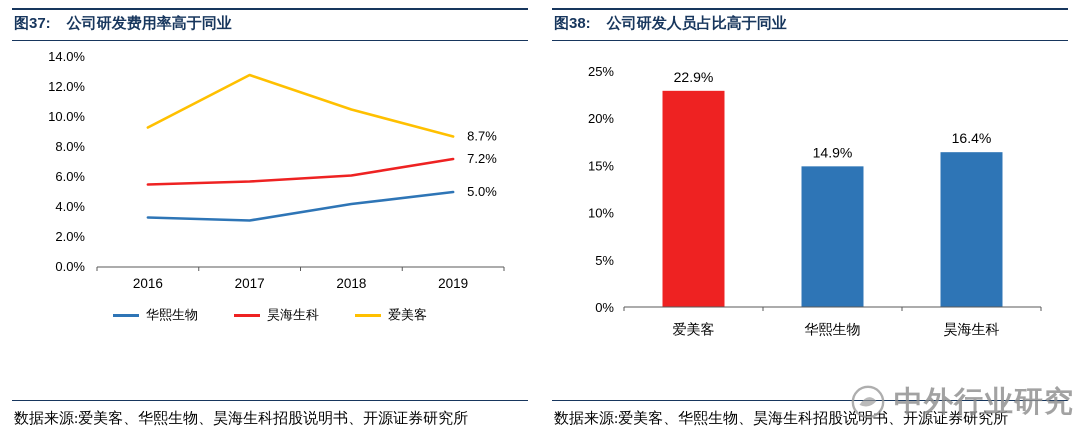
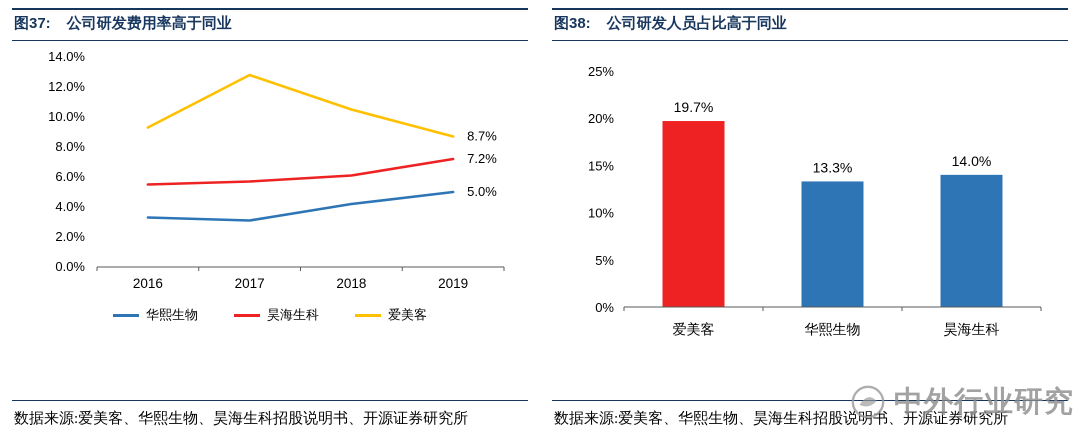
公司研发人员占比高于同业/爱美客: 22.9% -> 19.7%
公司研发人员占比高于同业/华熙生物: 14.9% -> 13.3%
公司研发人员占比高于同业/昊海生科: 16.4% -> 14.0%
